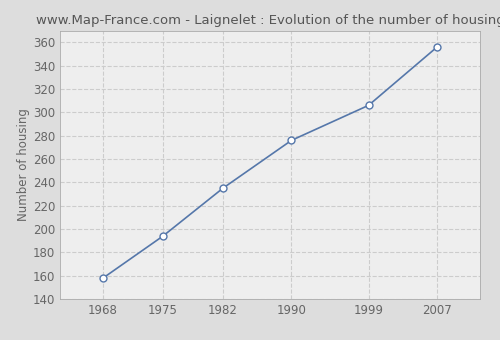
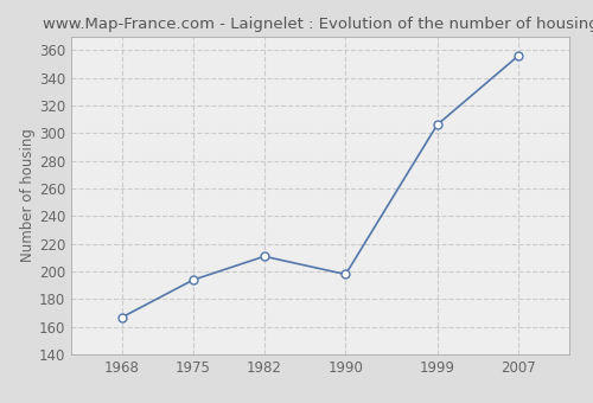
1968: 158 -> 167
1982: 235 -> 211
1990: 276 -> 198
